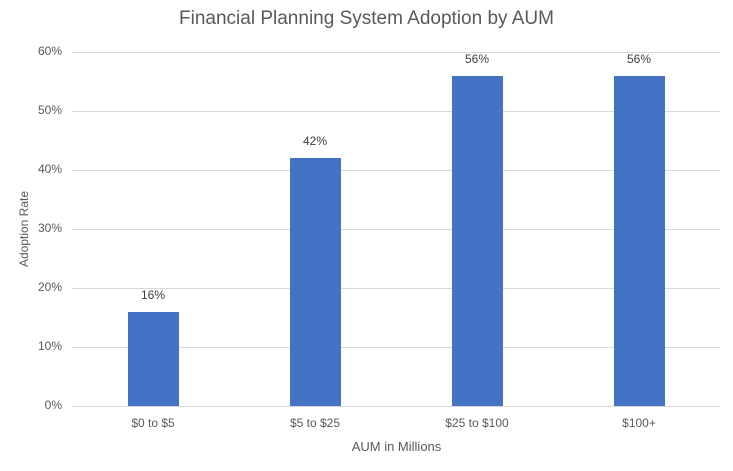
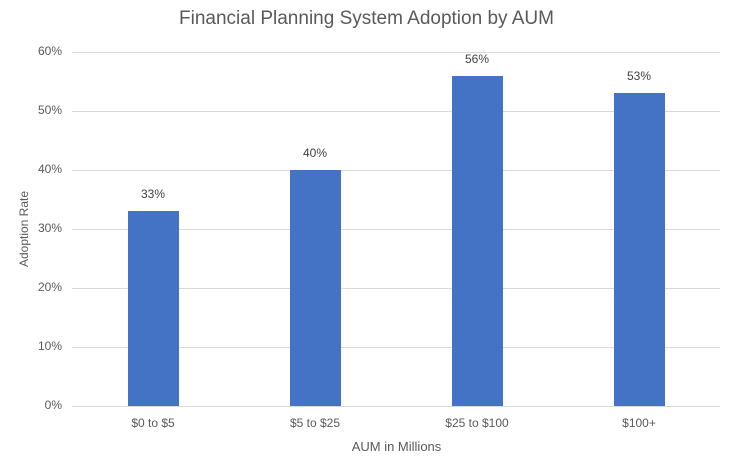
$0 to $5: 16% -> 33%
$5 to $25: 42% -> 40%
$100+: 56% -> 53%
